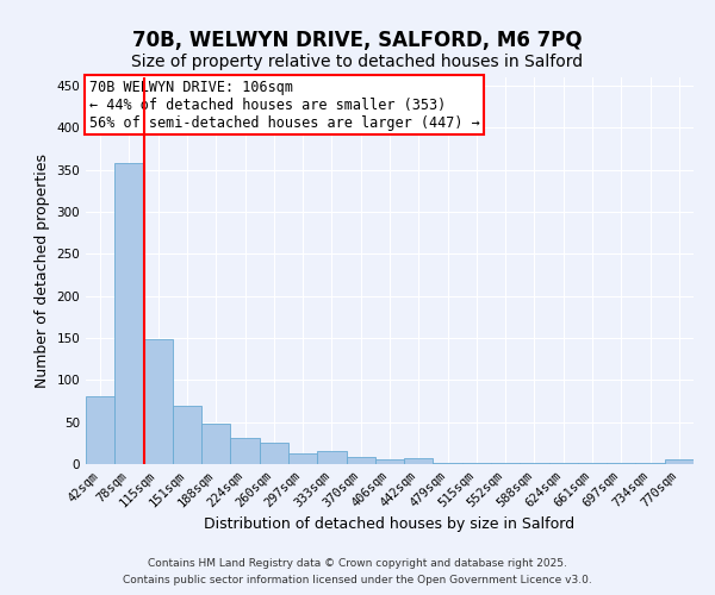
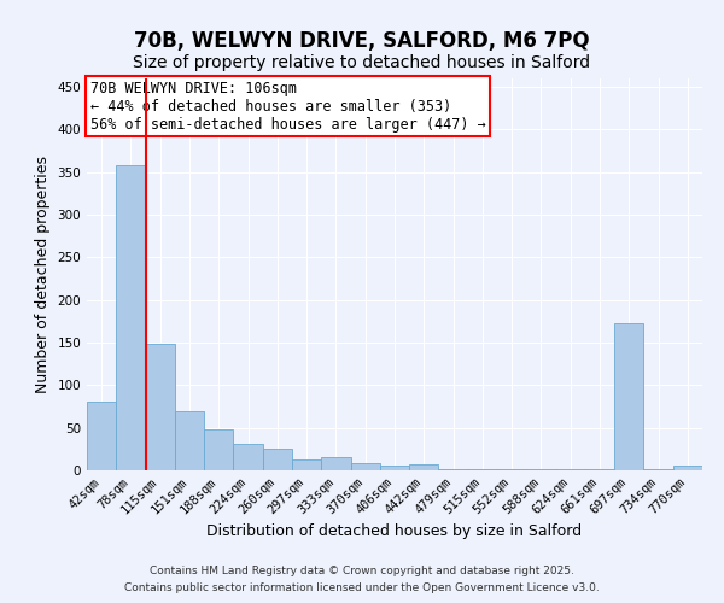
697sqm: 1 -> 172
